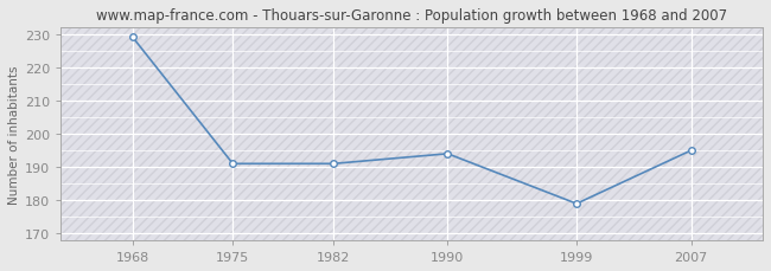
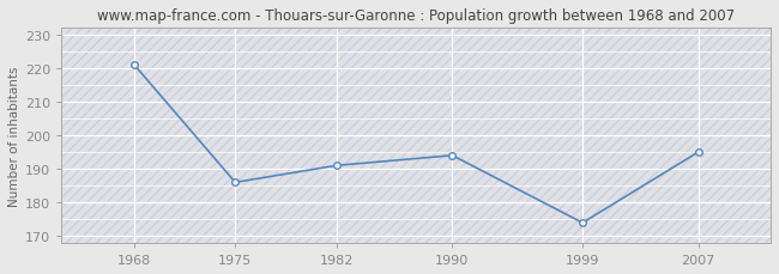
1968: 229 -> 221
1975: 191 -> 186
1999: 179 -> 174
